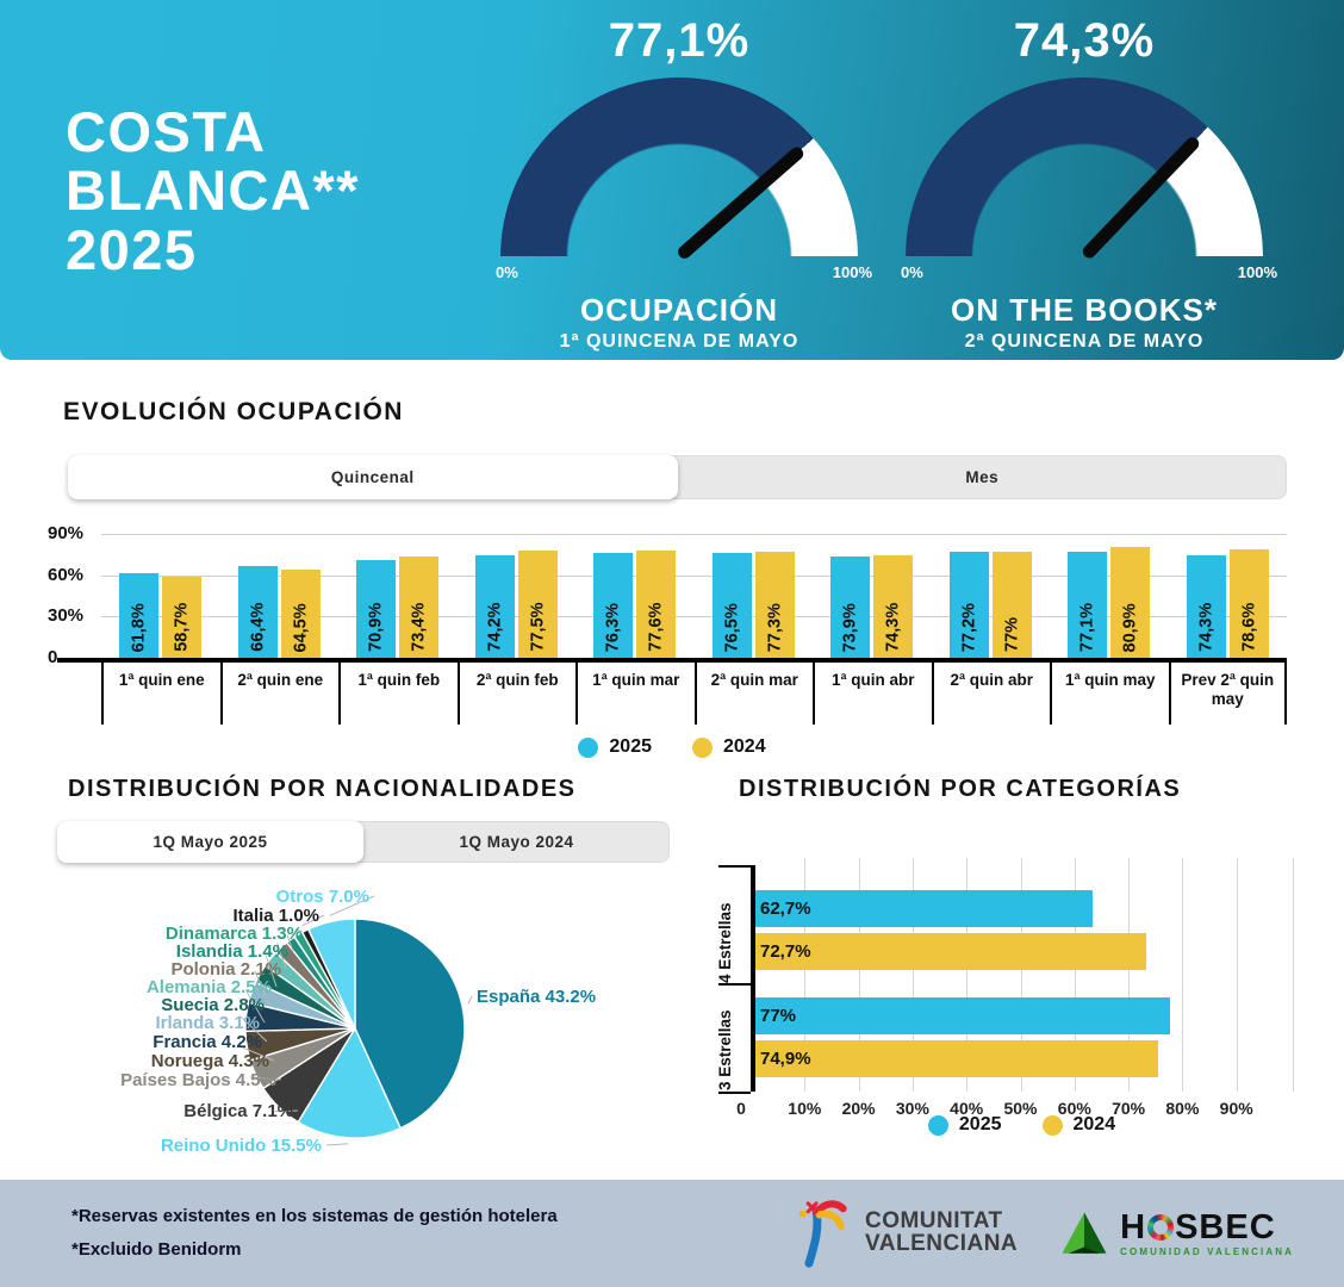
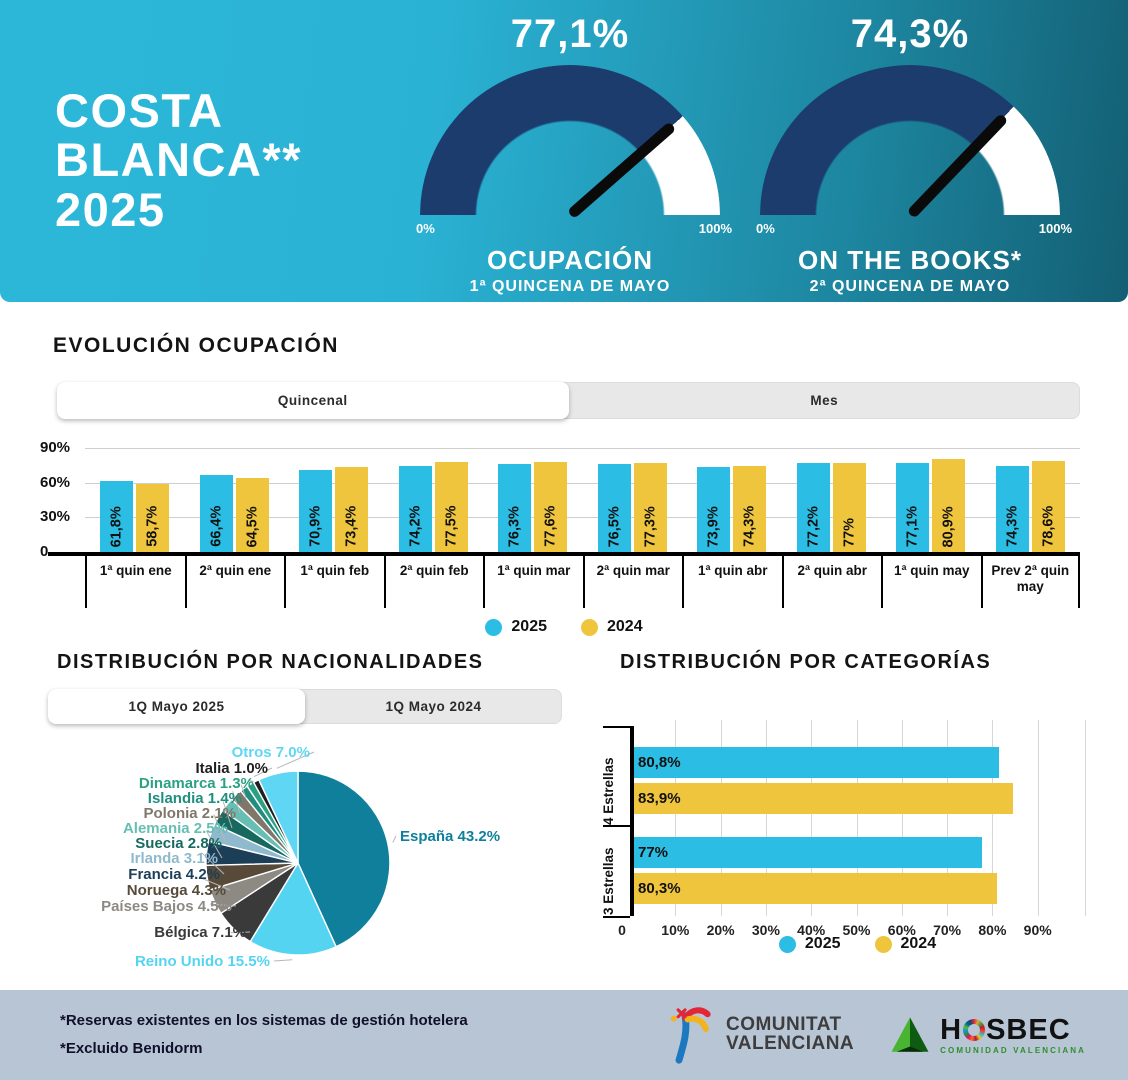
DISTRIBUCIÓN POR CATEGORÍAS/2025/4 Estrellas: 62,7% -> 80,8%
DISTRIBUCIÓN POR CATEGORÍAS/2024/4 Estrellas: 72,7% -> 83,9%
DISTRIBUCIÓN POR CATEGORÍAS/2024/3 Estrellas: 74,9% -> 80,3%
